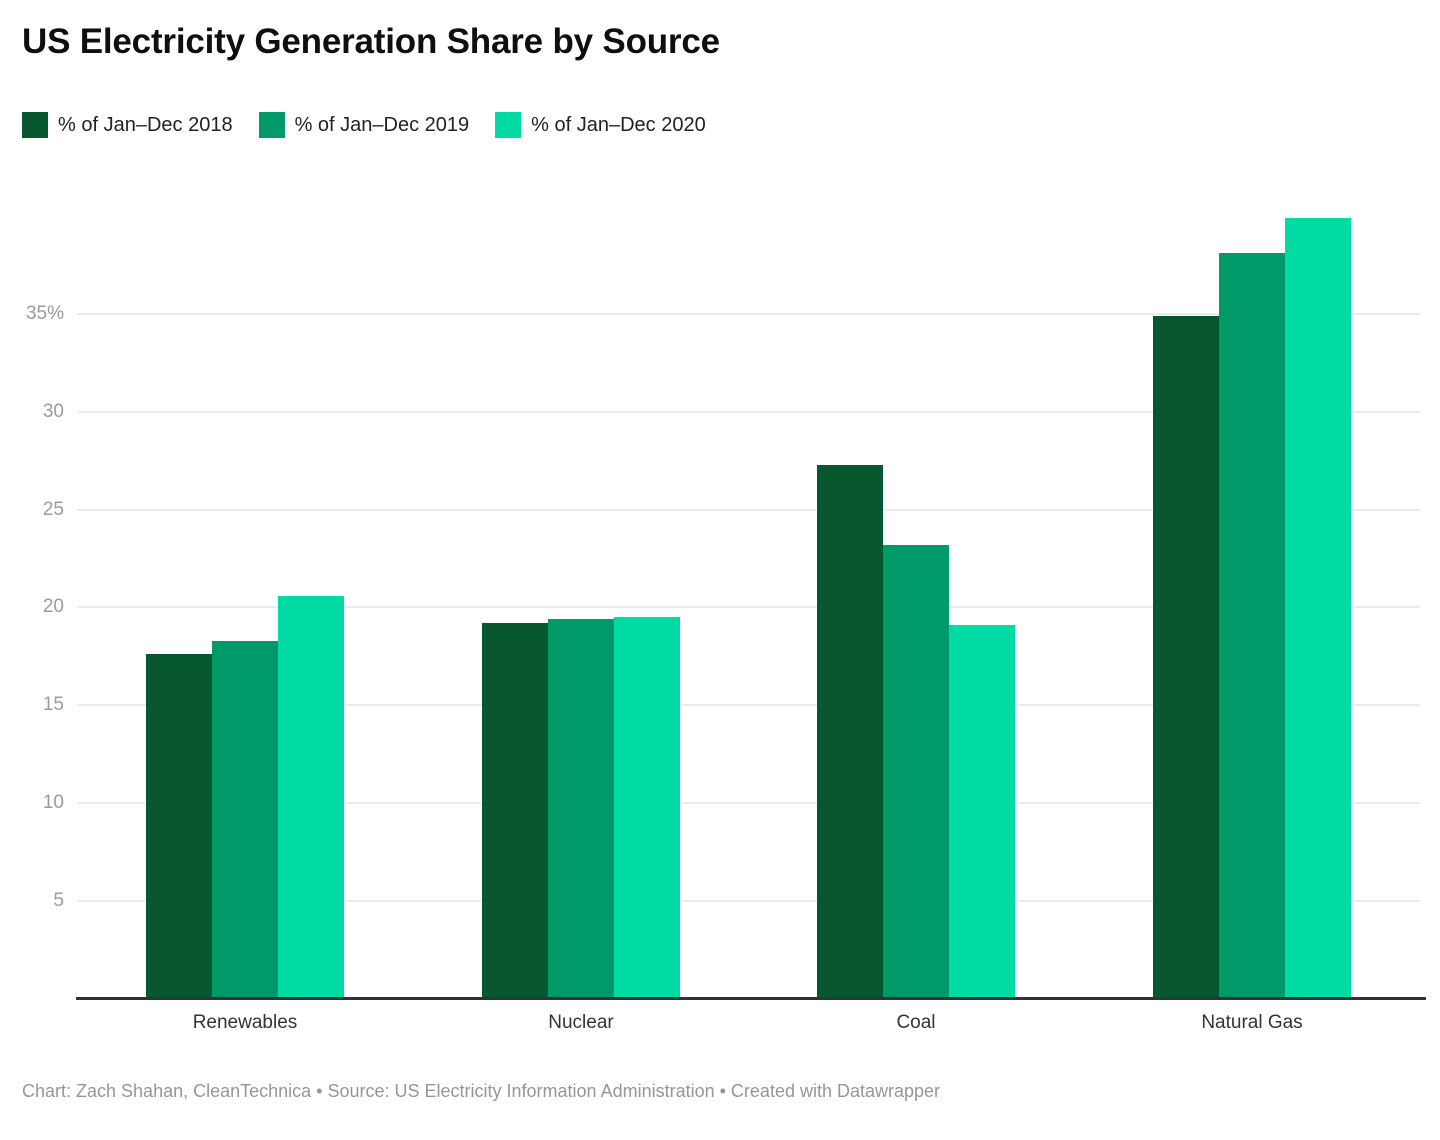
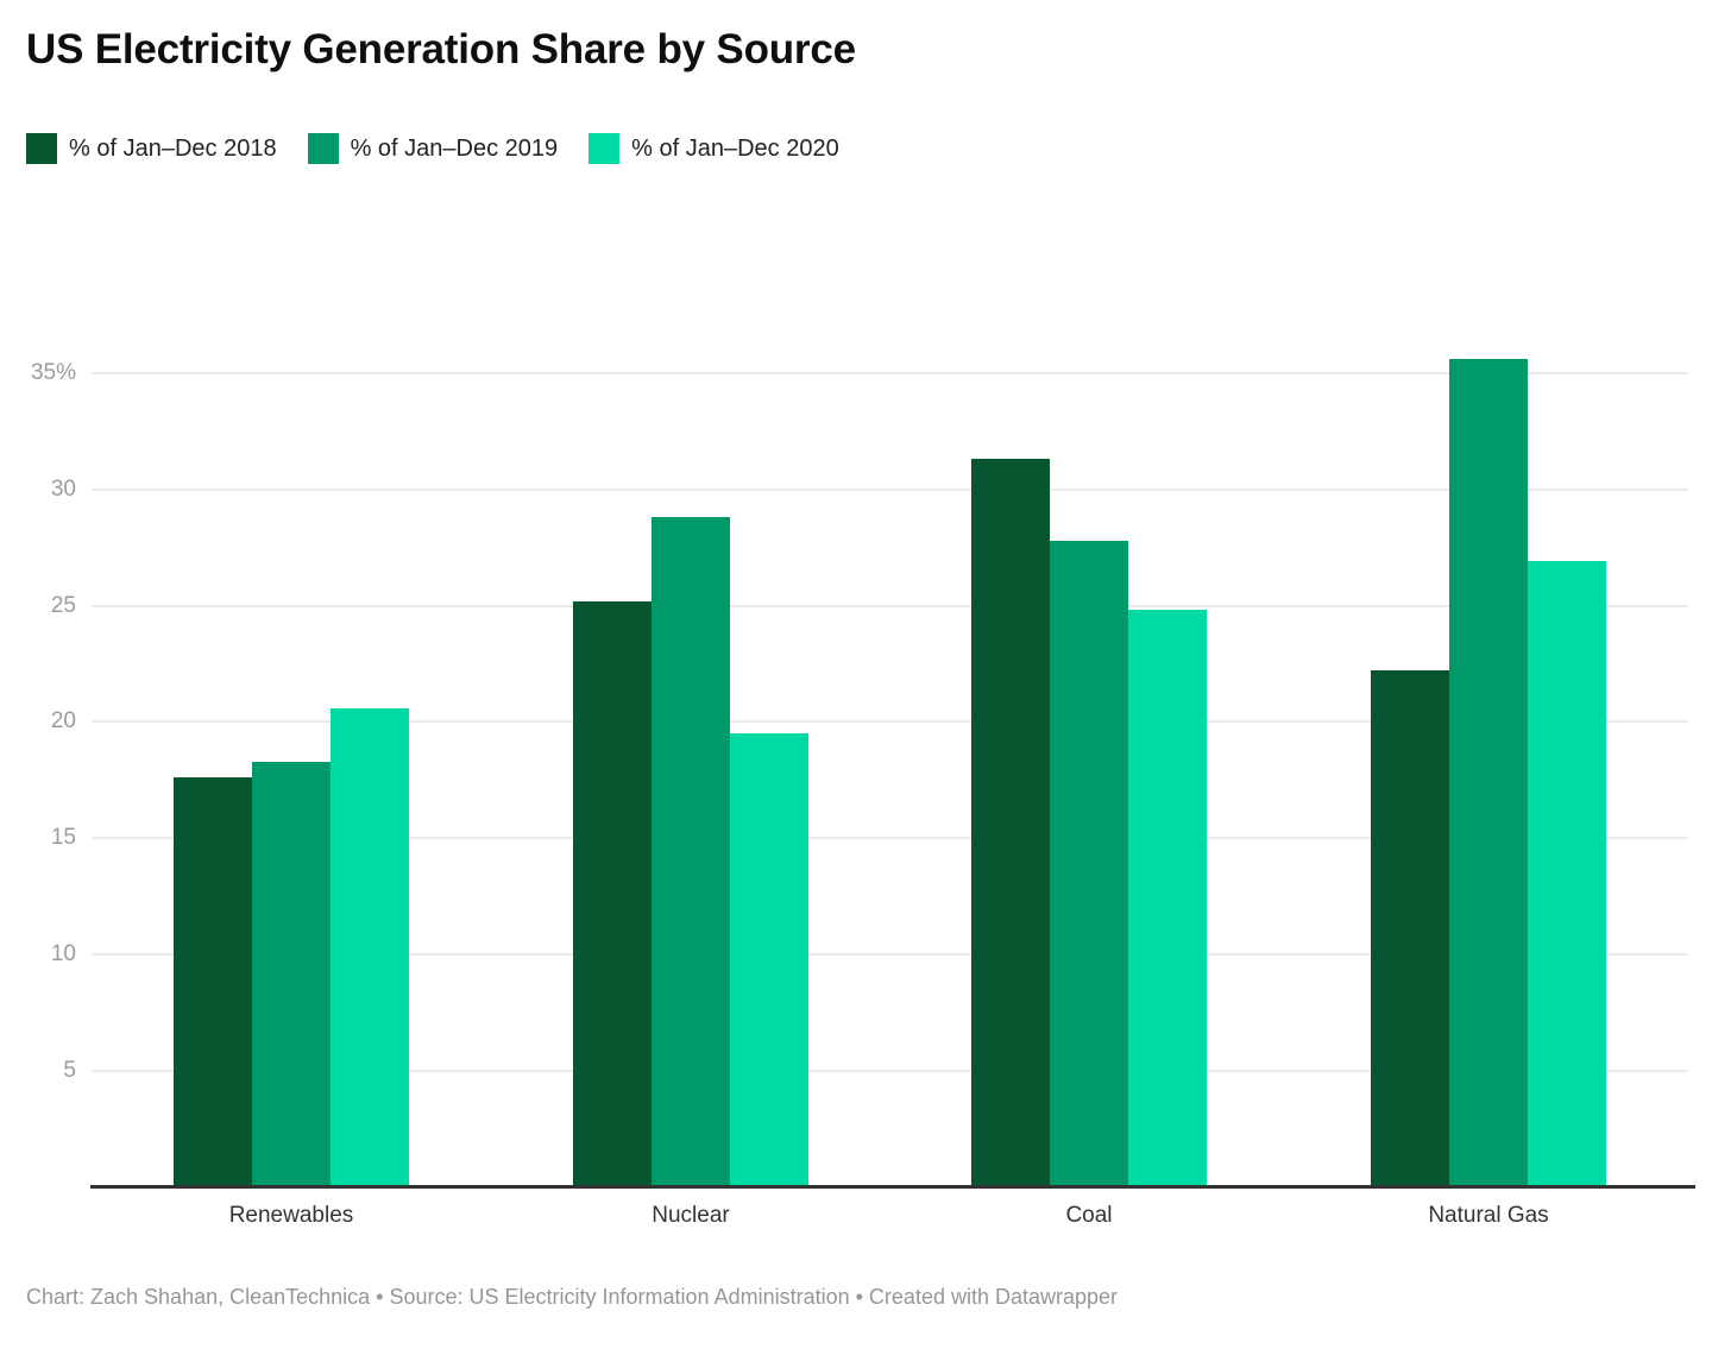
% of Jan–Dec 2018/Nuclear: 19.2% -> 25.2%
% of Jan–Dec 2019/Nuclear: 19.4% -> 28.8%
% of Jan–Dec 2018/Coal: 27.3% -> 31.3%
% of Jan–Dec 2019/Coal: 23.2% -> 27.8%
% of Jan–Dec 2020/Coal: 19.1% -> 24.8%
% of Jan–Dec 2018/Natural Gas: 34.9% -> 22.2%
% of Jan–Dec 2019/Natural Gas: 38.1% -> 35.6%
% of Jan–Dec 2020/Natural Gas: 39.9% -> 26.9%
